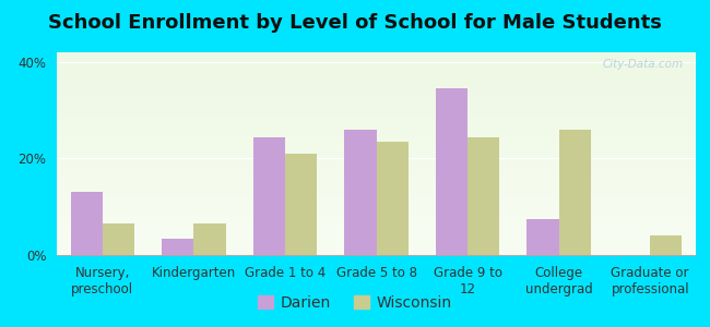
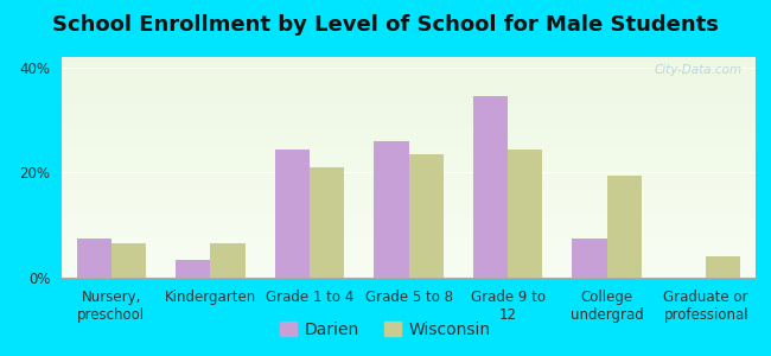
Darien/Nursery, preschool: 13.0% -> 7.5%
Wisconsin/College undergrad: 26.0% -> 19.5%
